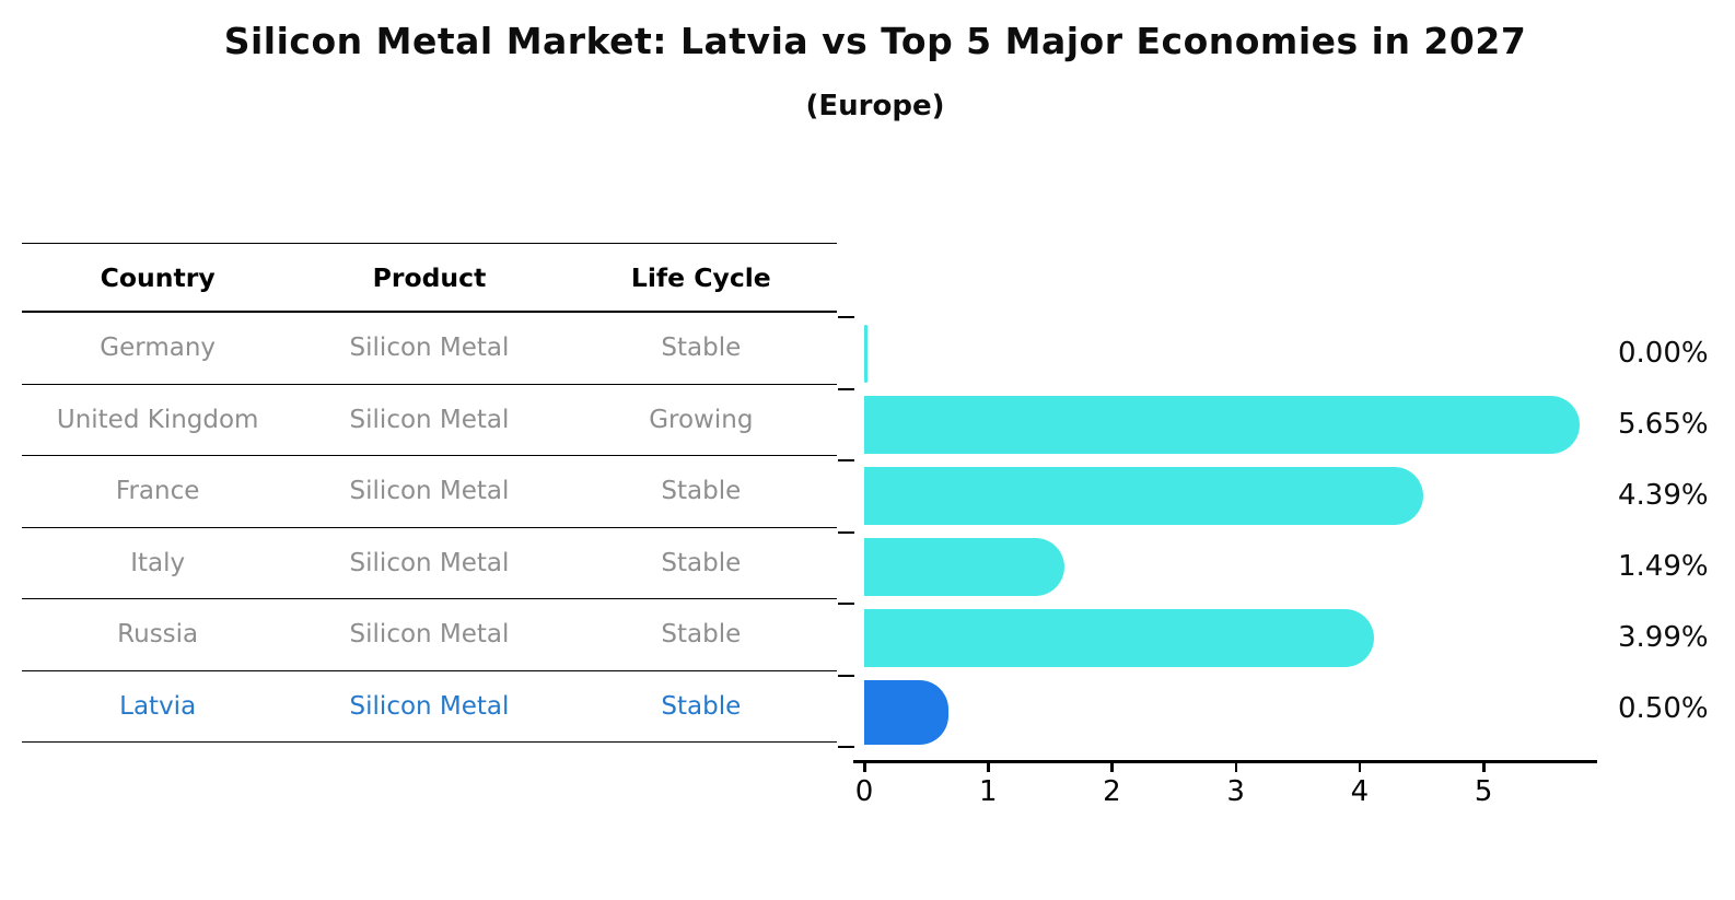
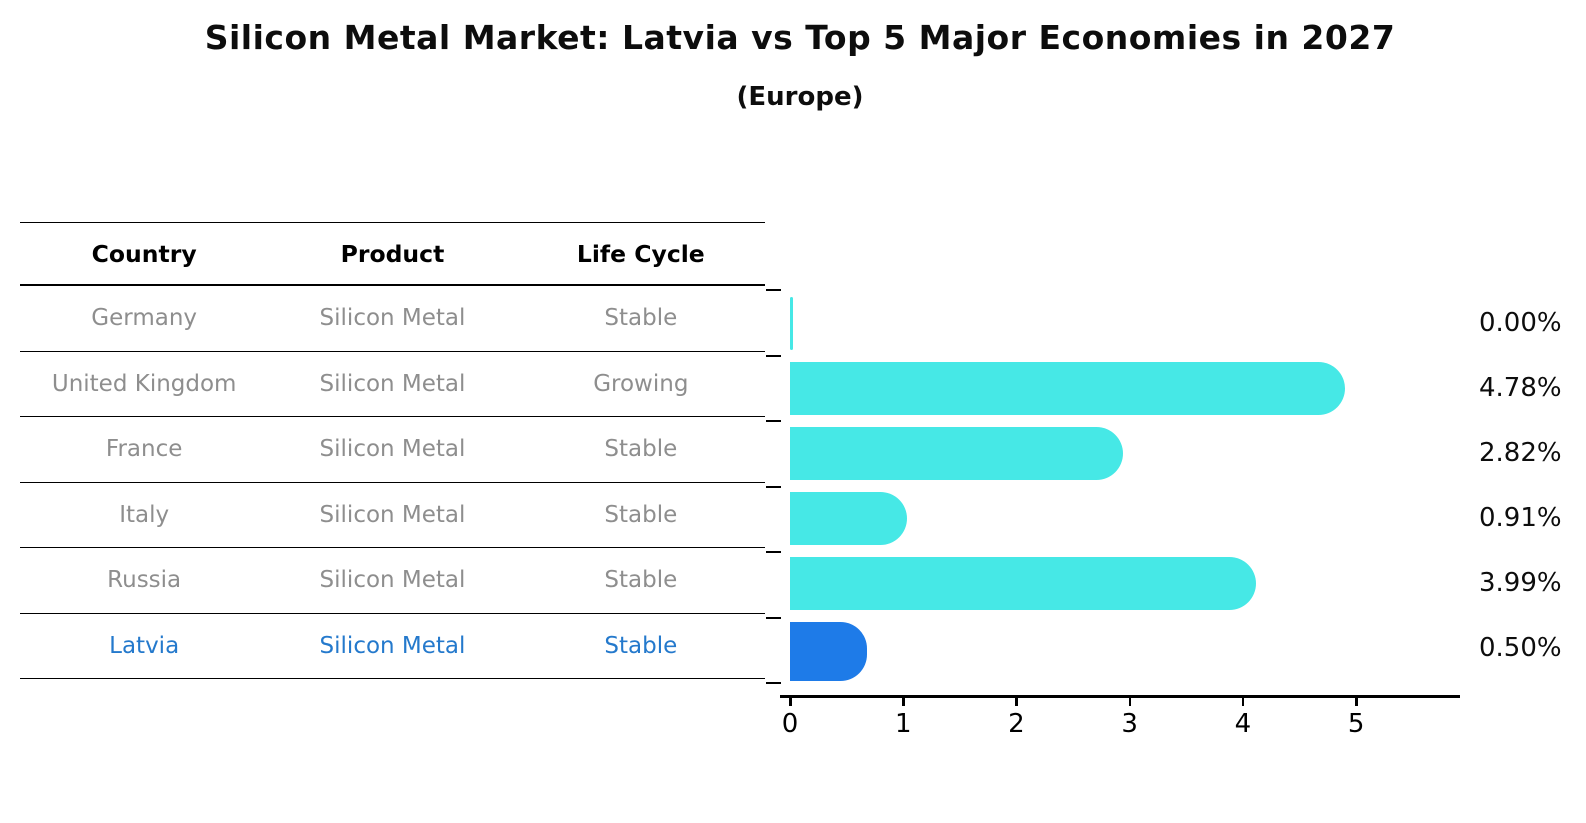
United Kingdom: 5.65% -> 4.78%
France: 4.39% -> 2.82%
Italy: 1.49% -> 0.91%
